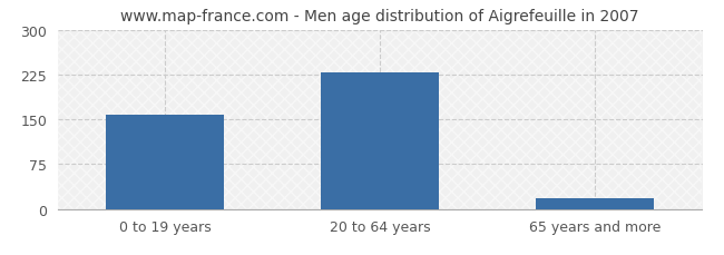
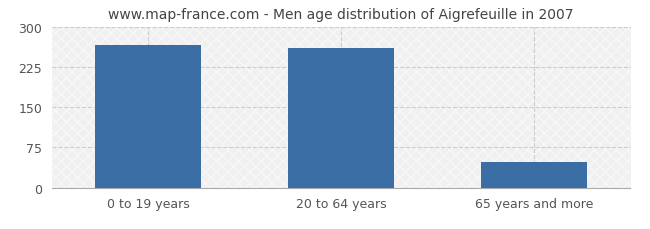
0 to 19 years: 157 -> 266
20 to 64 years: 228 -> 260
65 years and more: 17 -> 48
